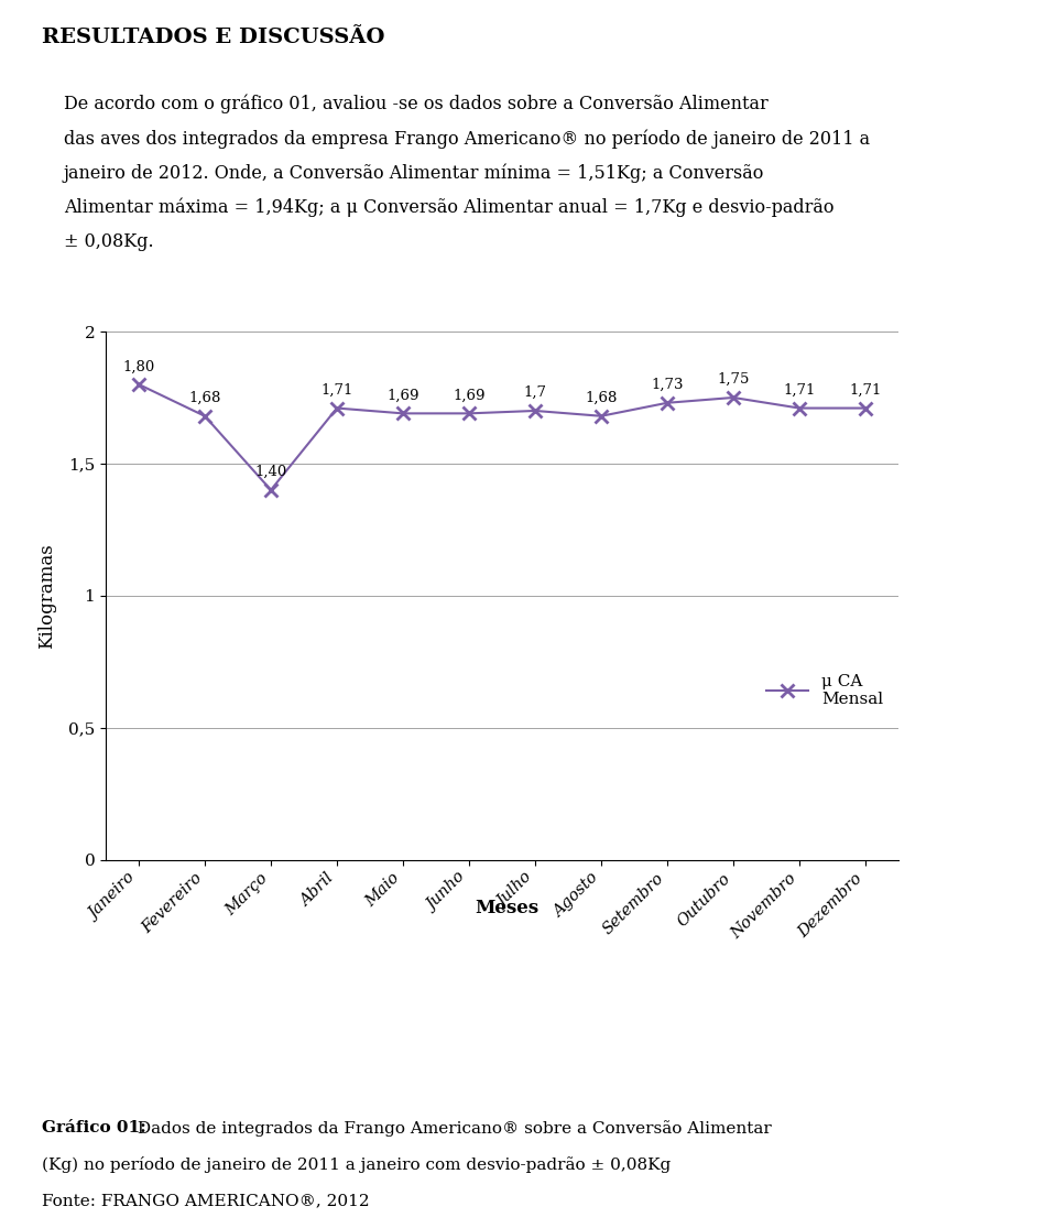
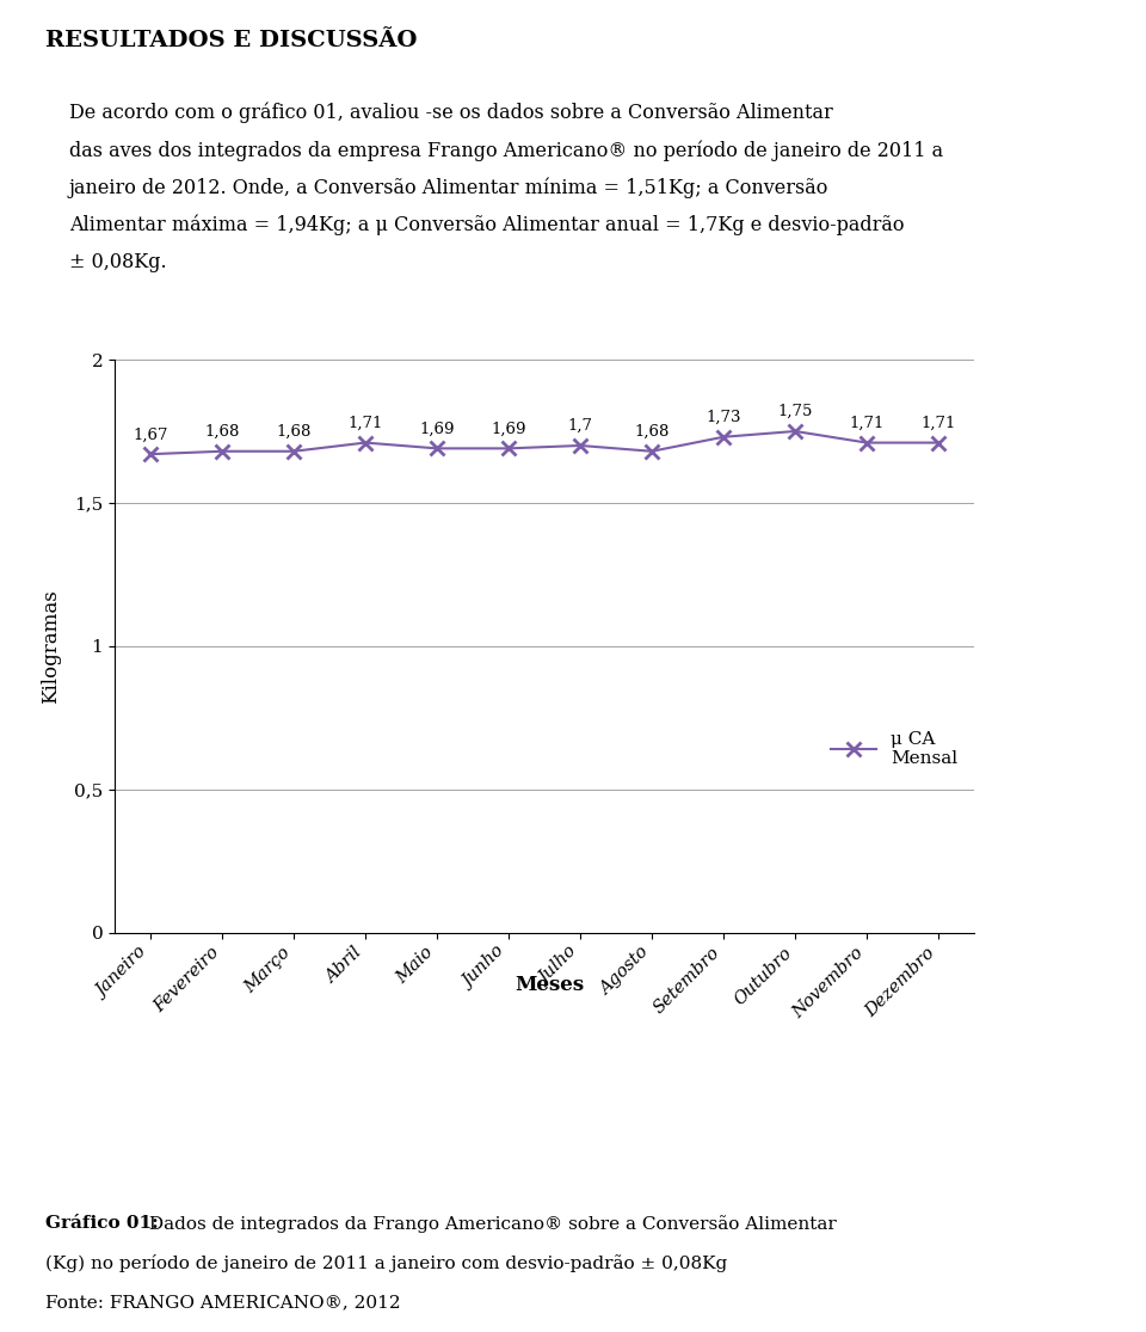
Janeiro: 1,80 -> 1,67
Março: 1,40 -> 1,68
